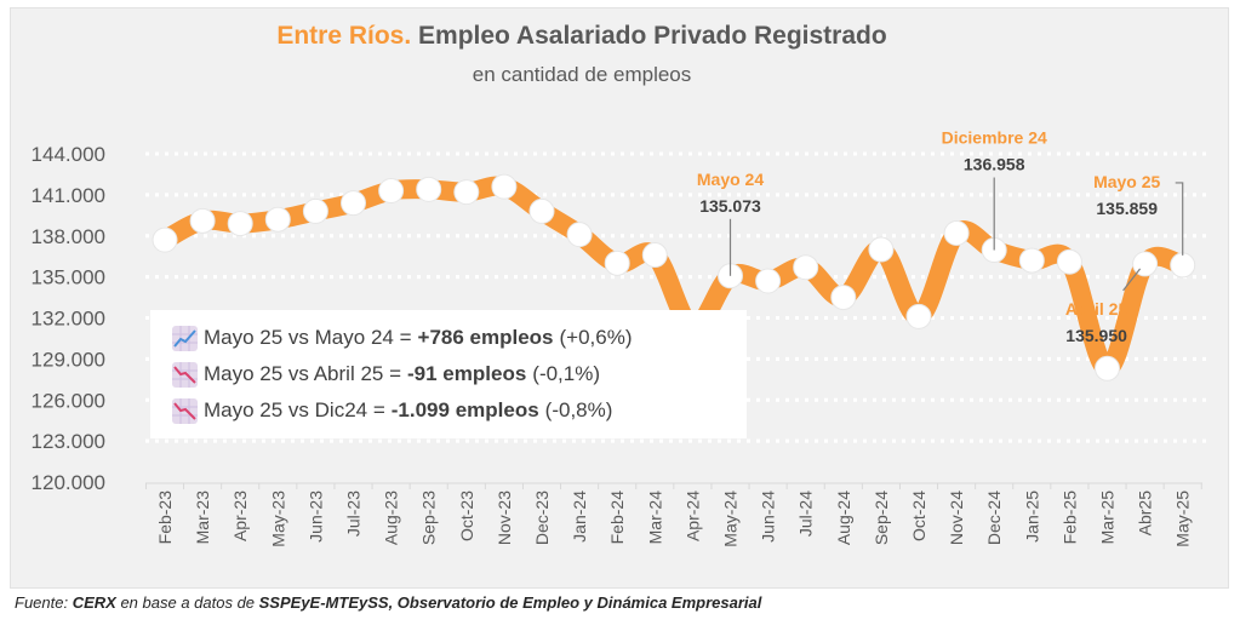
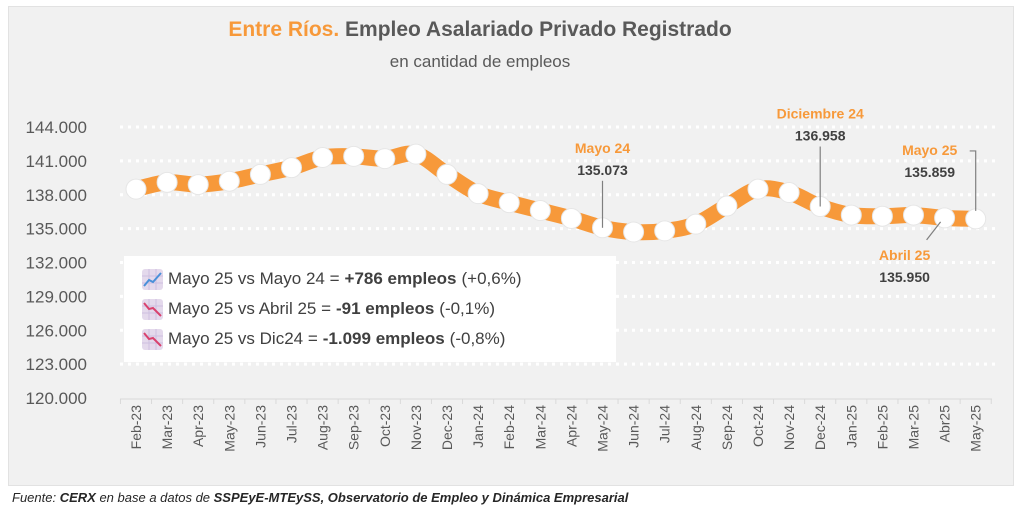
Feb-23: 137700 -> 138500
Feb-24: 136000 -> 137300
Apr-24: 131300 -> 135900
Jul-24: 135700 -> 134800
Aug-24: 133500 -> 135400
Oct-24: 132100 -> 138500
Mar-25: 128300 -> 136200
